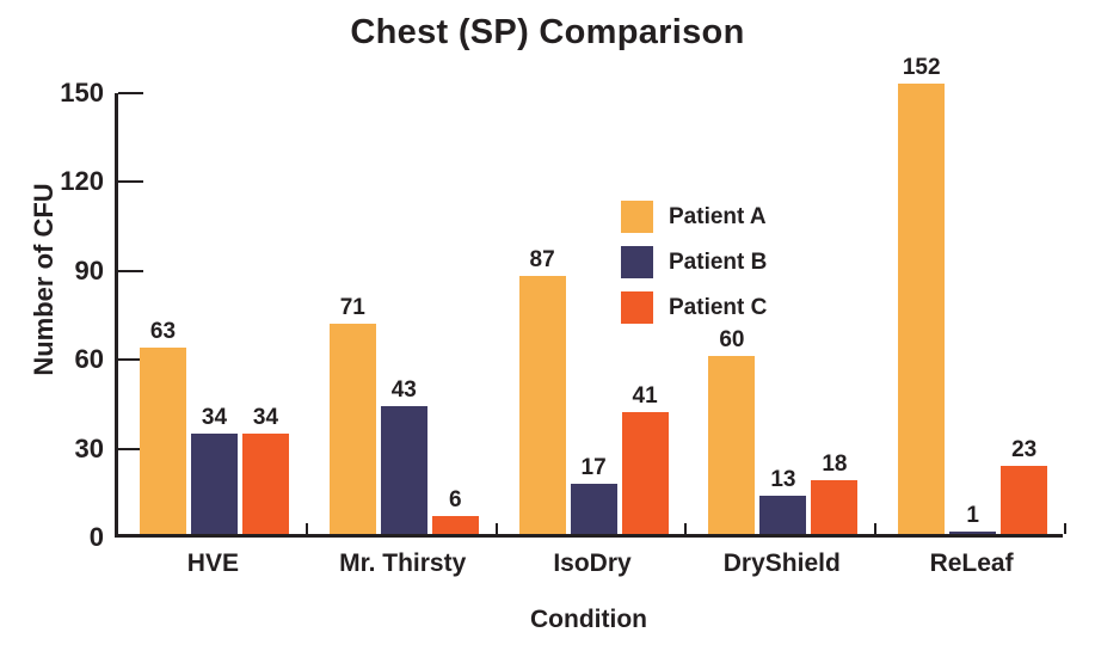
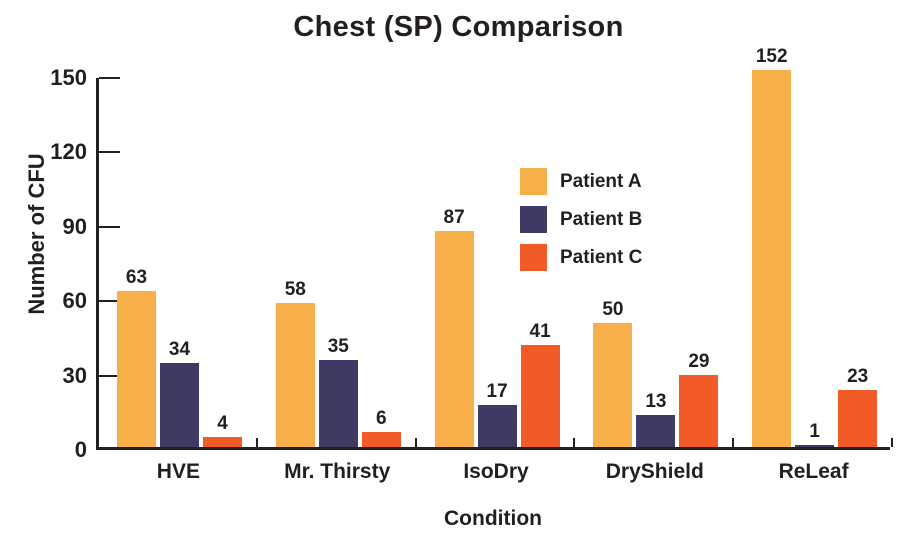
Patient C/HVE: 34 -> 4
Patient A/Mr. Thirsty: 71 -> 58
Patient B/Mr. Thirsty: 43 -> 35
Patient A/DryShield: 60 -> 50
Patient C/DryShield: 18 -> 29
